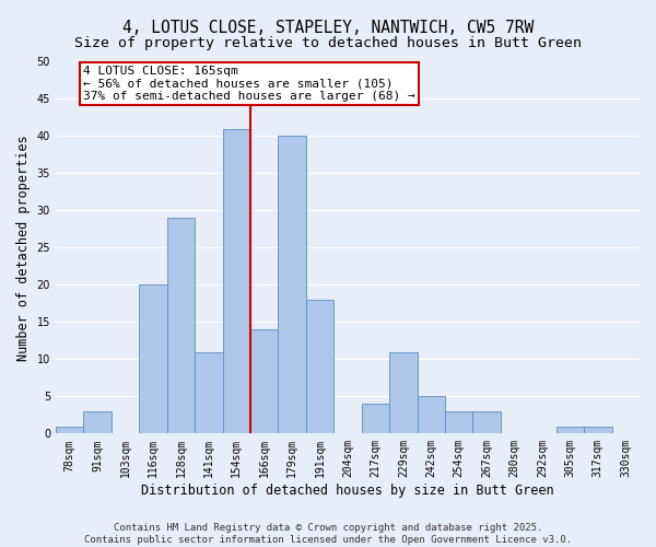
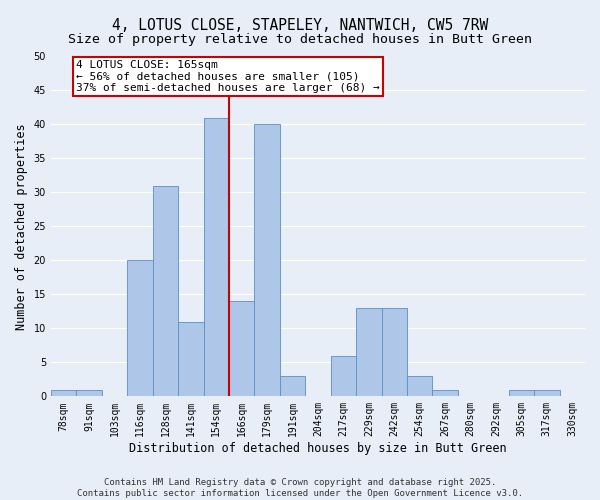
91sqm: 3 -> 1
128sqm: 29 -> 31
191sqm: 18 -> 3
217sqm: 4 -> 6
229sqm: 11 -> 13
242sqm: 5 -> 13
267sqm: 3 -> 1
